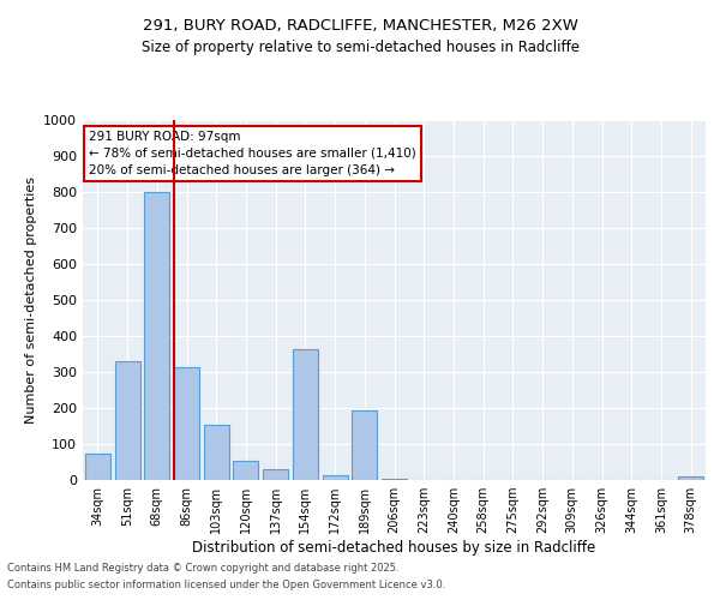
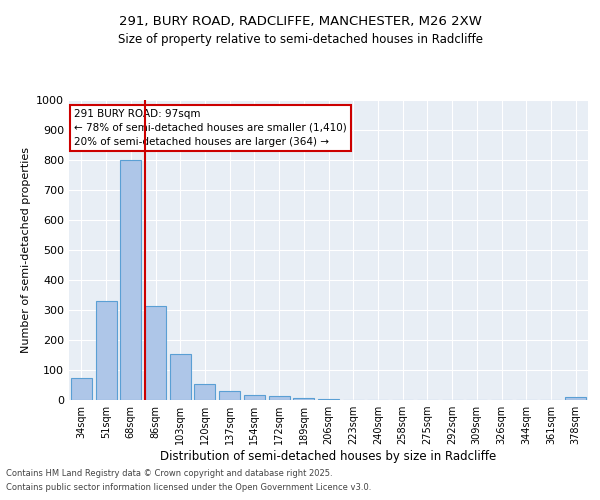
154sqm: 365 -> 18
189sqm: 195 -> 8
